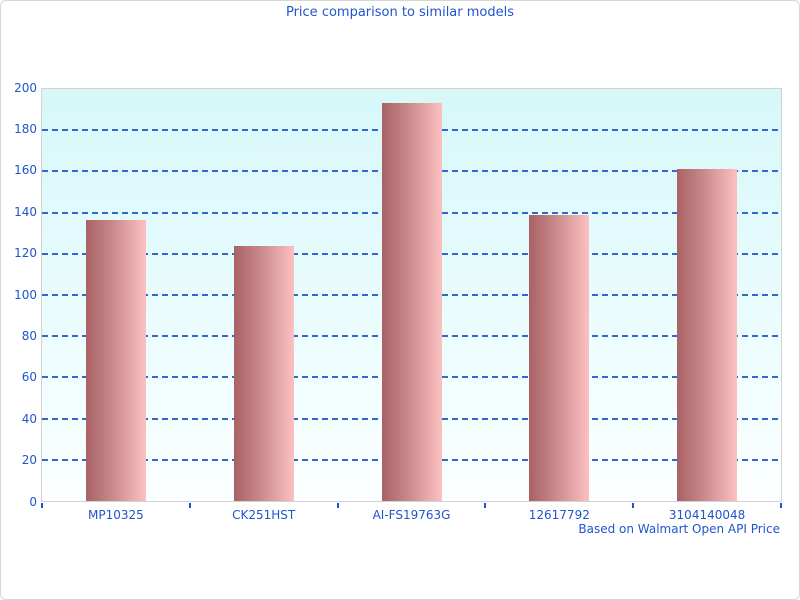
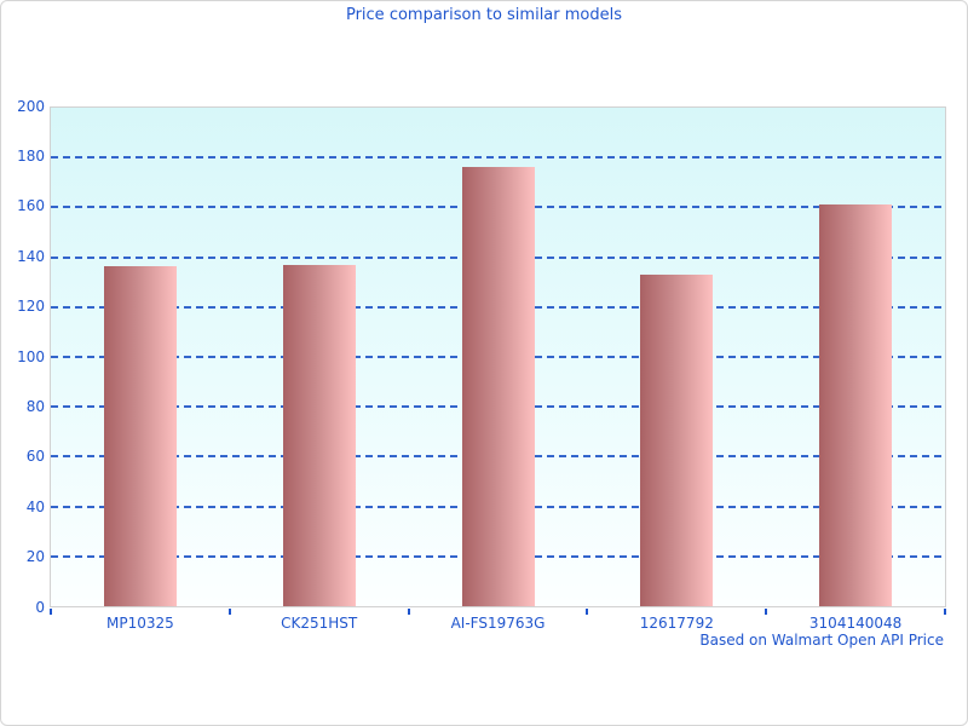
CK251HST: 124 -> 137
AI-FS19763G: 193 -> 176
12617792: 139 -> 133
